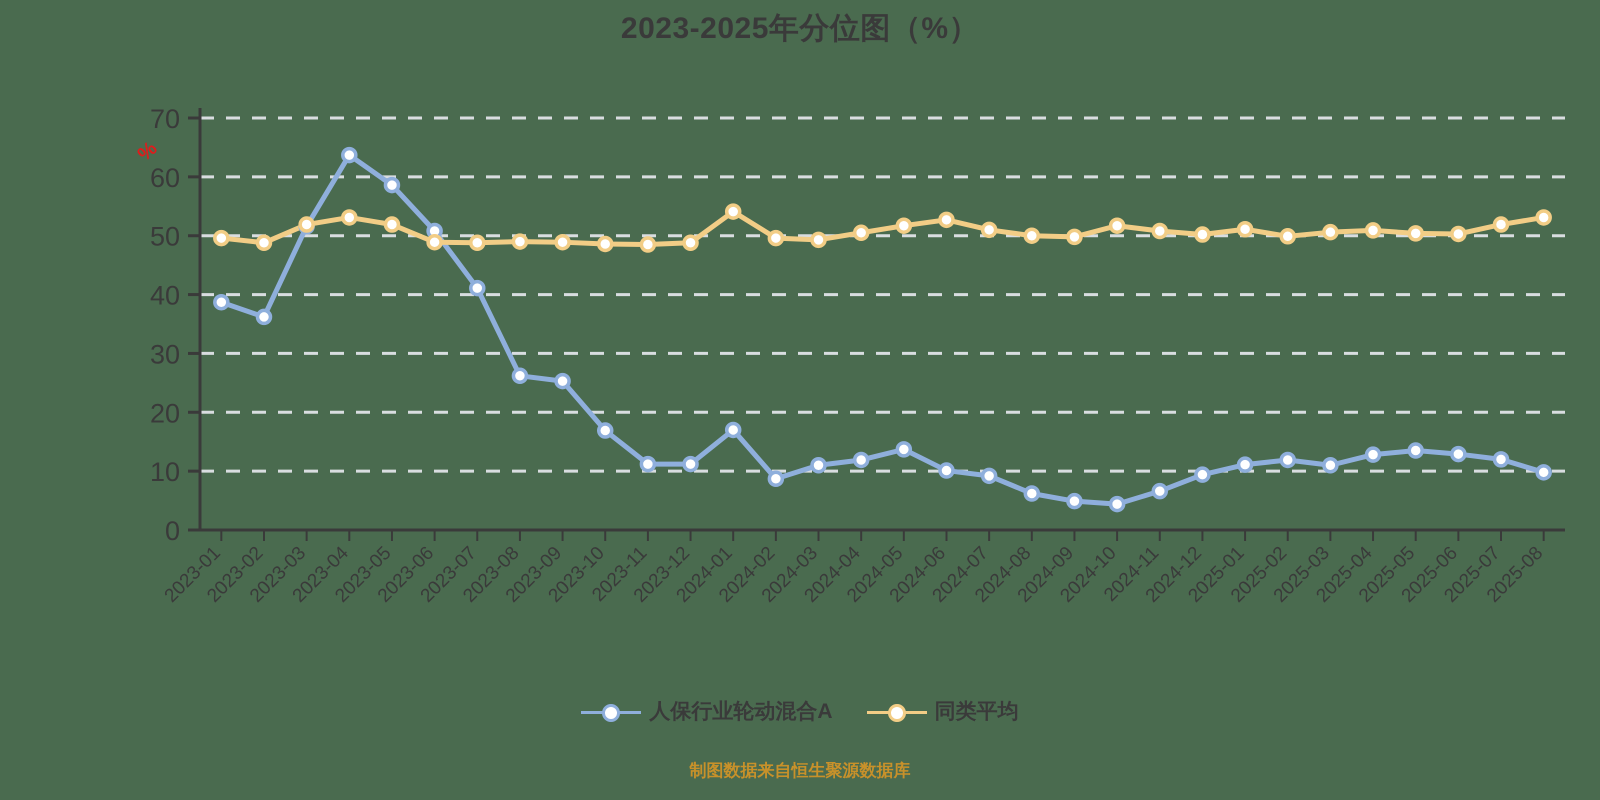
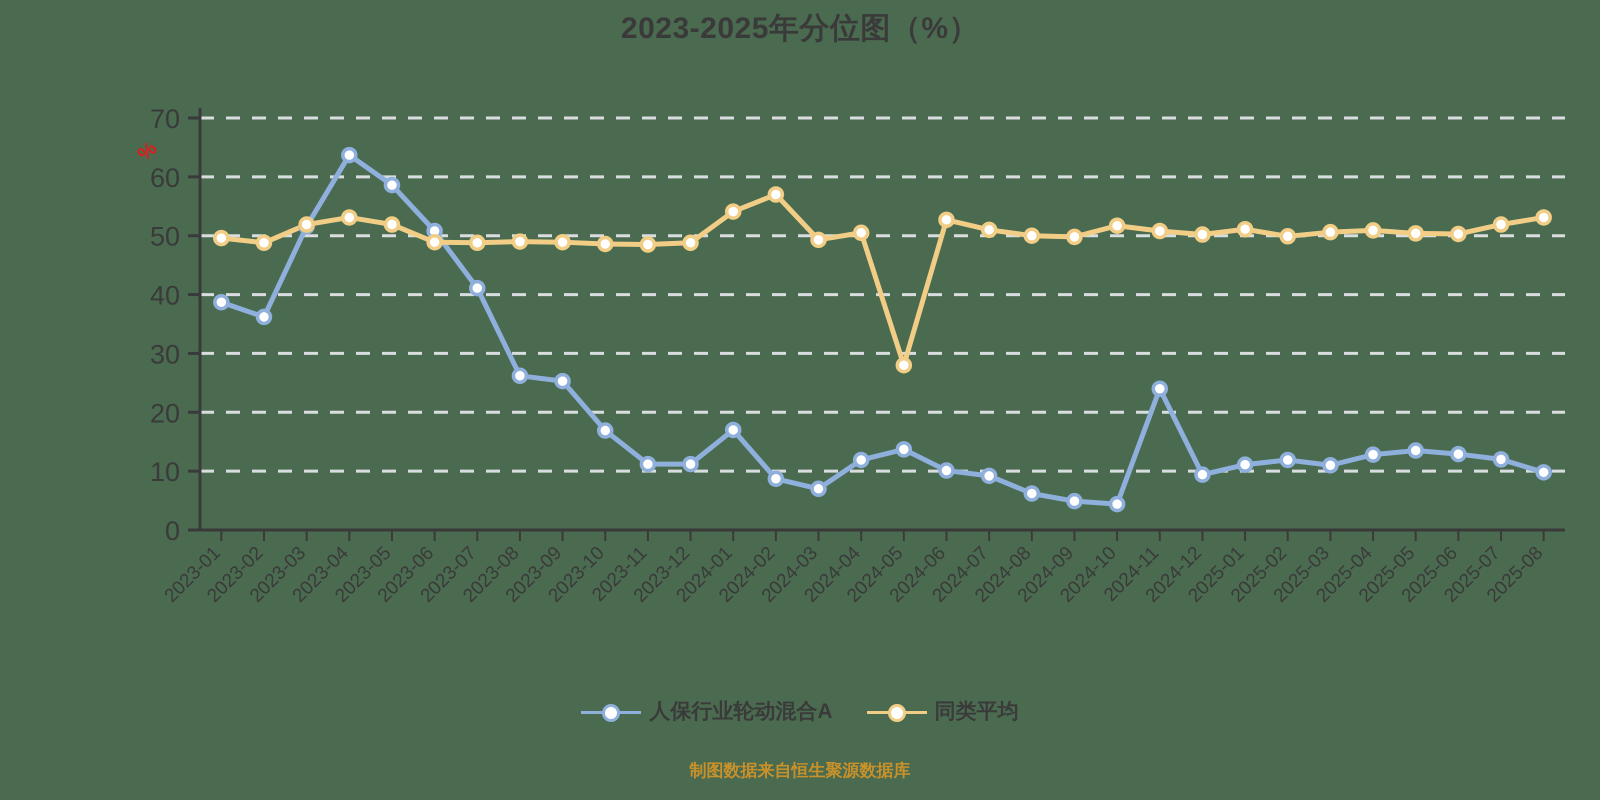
同类平均/2024-02: 50 -> 57
人保行业轮动混合A/2024-03: 11 -> 7
同类平均/2024-05: 52 -> 28
人保行业轮动混合A/2024-11: 7 -> 24
